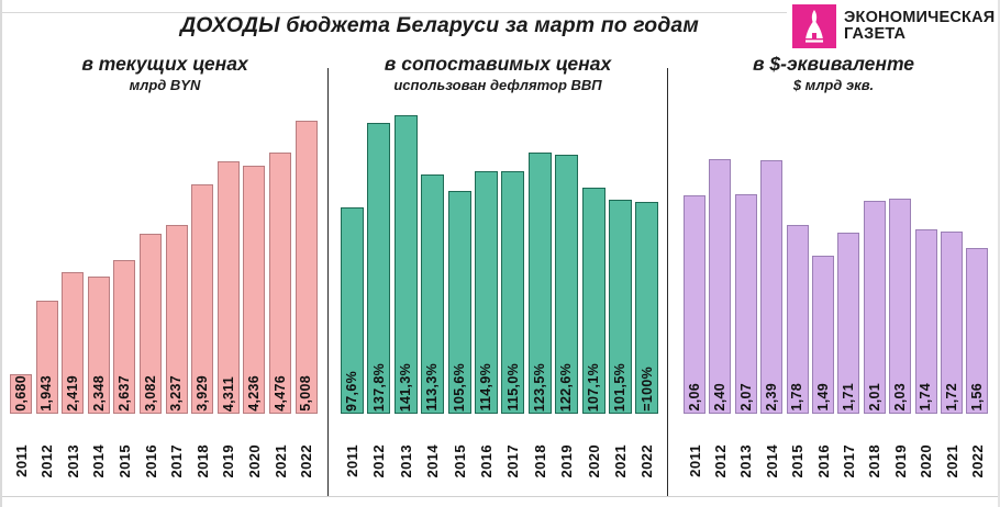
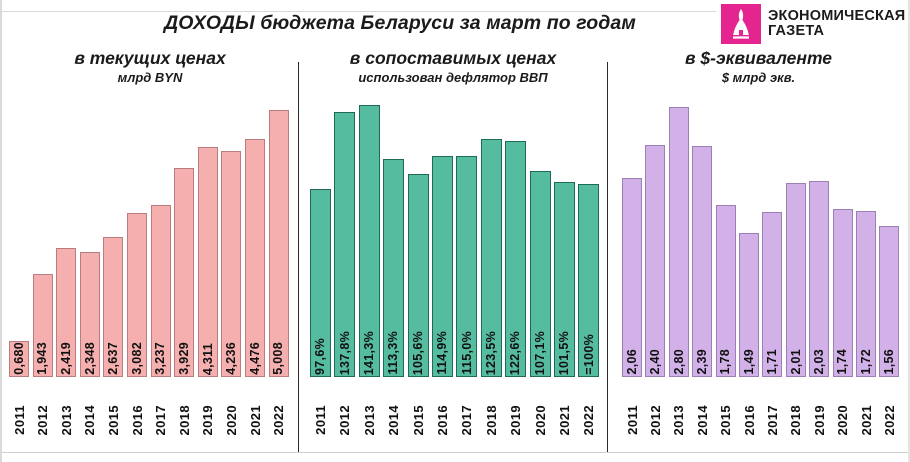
в $-эквиваленте/2013: 2,07 -> 2,80
